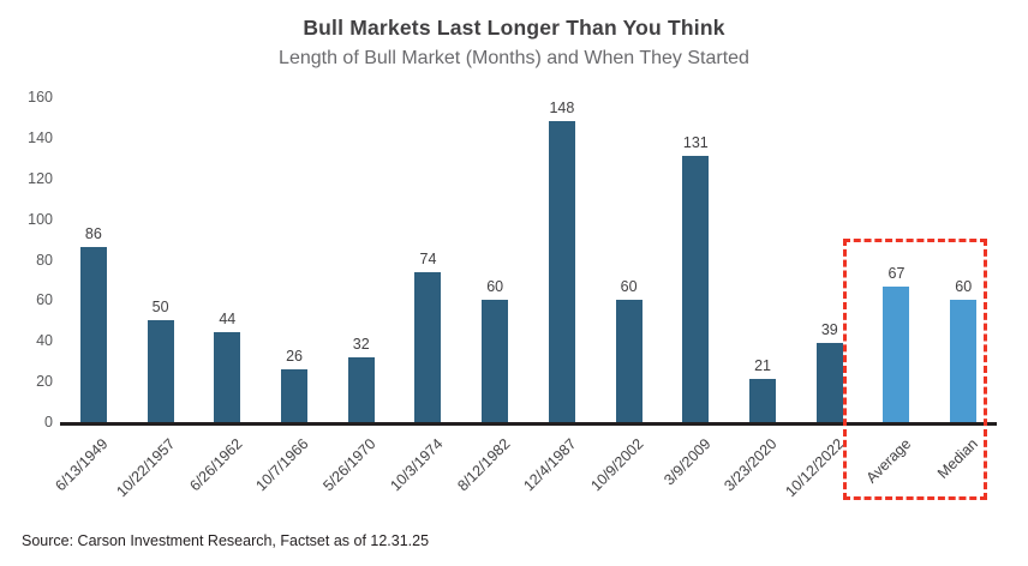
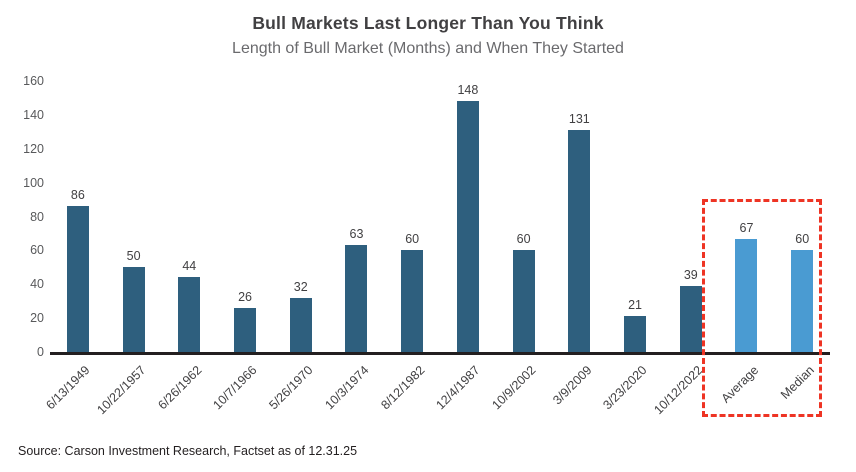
10/3/1974: 74 -> 63
